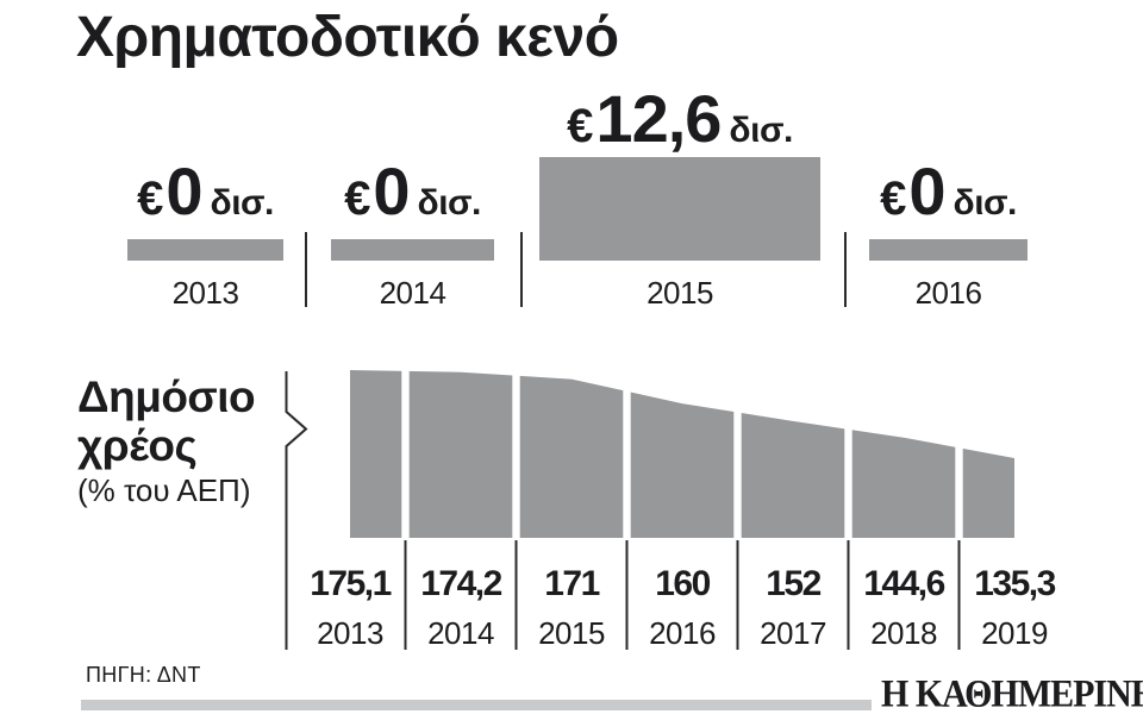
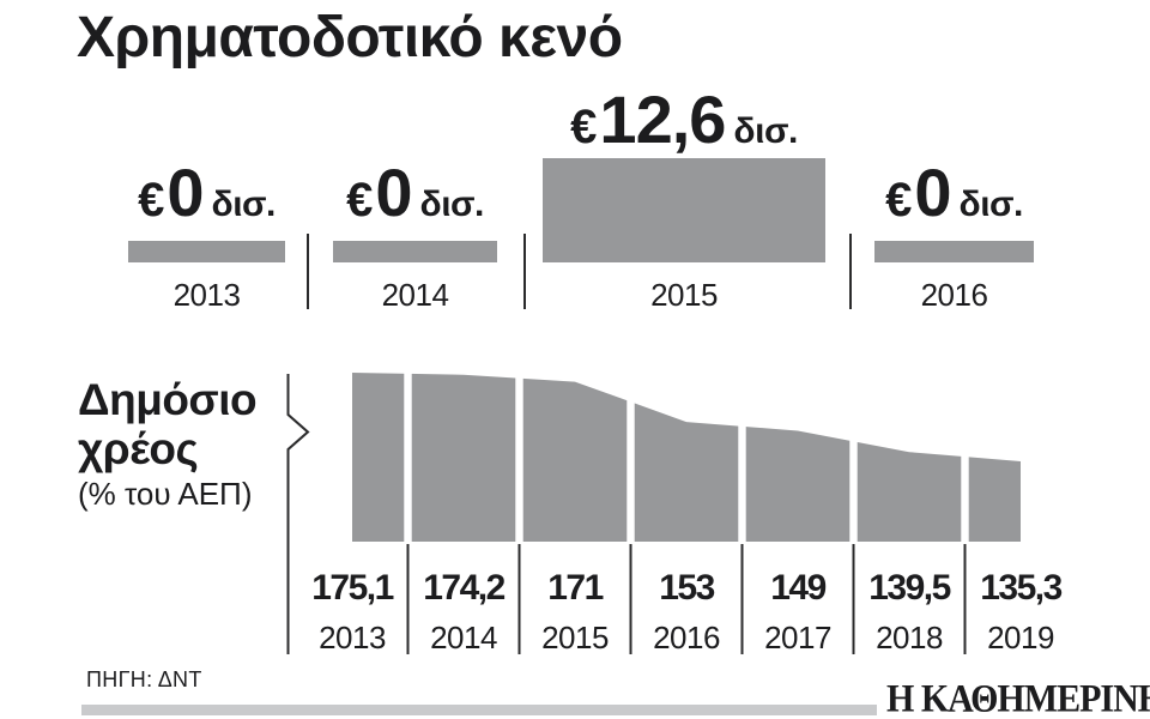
Δημόσιο χρέος/2016: 160 -> 153
Δημόσιο χρέος/2017: 152 -> 149
Δημόσιο χρέος/2018: 144,6 -> 139,5
